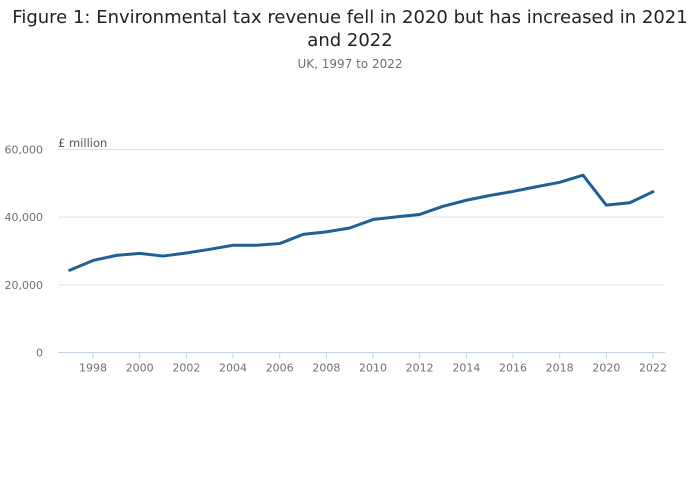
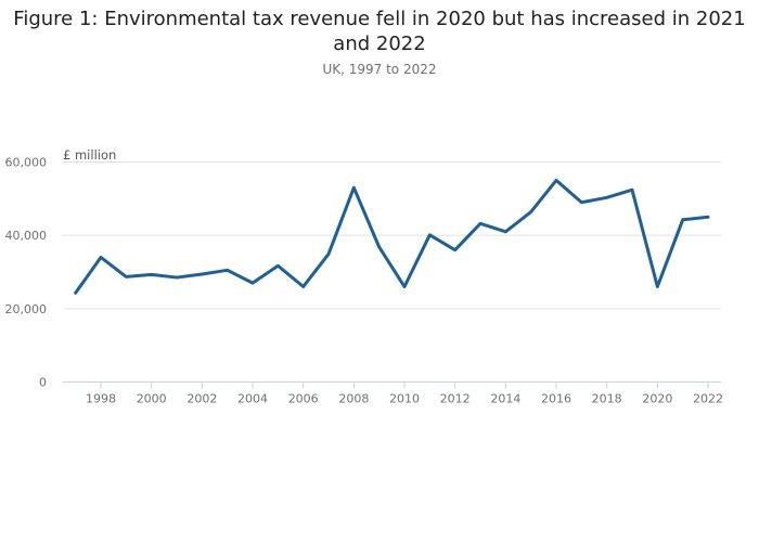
1998: 27000 -> 34000
2004: 32000 -> 27000
2006: 32000 -> 26000
2008: 36000 -> 53000
2010: 39000 -> 26000
2012: 41000 -> 36000
2014: 45000 -> 41000
2016: 48000 -> 55000
2020: 44000 -> 26000
2022: 48000 -> 45000
